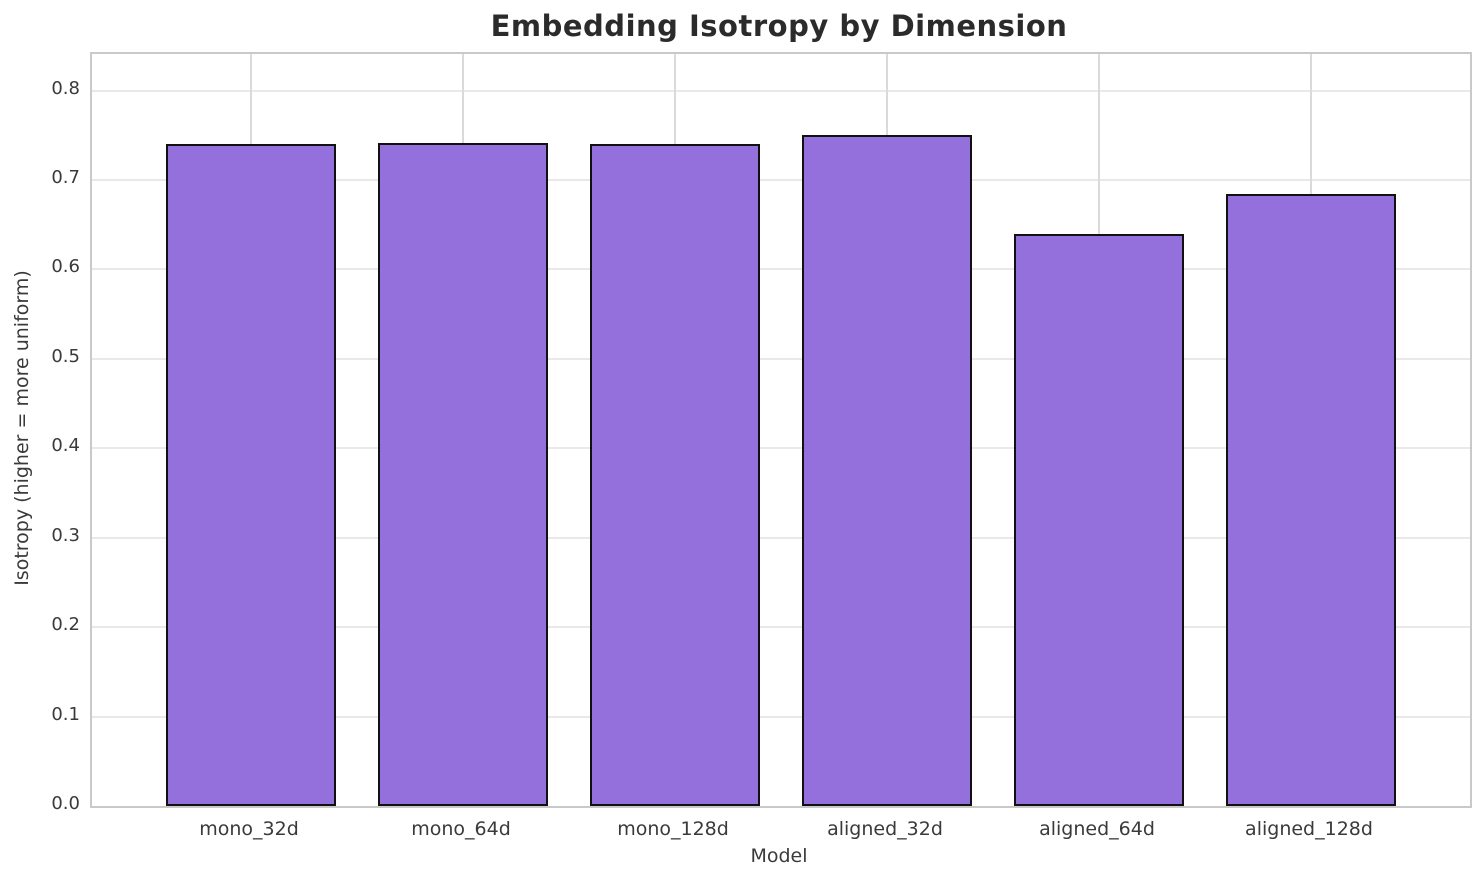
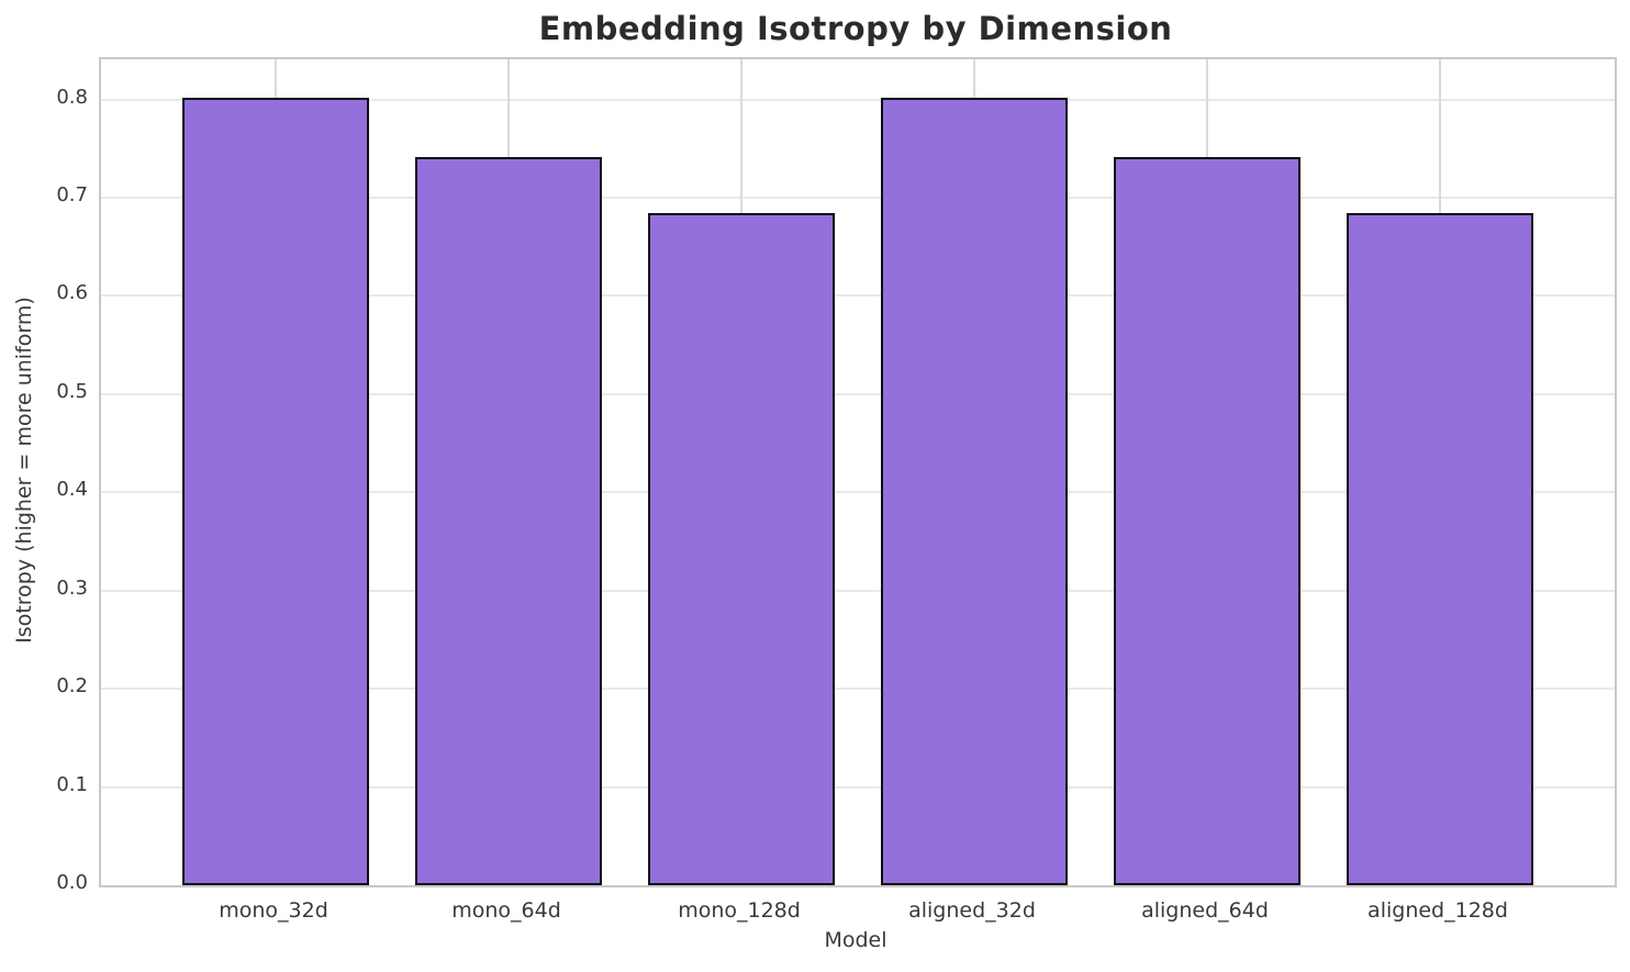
mono_32d: 0.74 -> 0.80
mono_128d: 0.74 -> 0.69
aligned_32d: 0.75 -> 0.80
aligned_64d: 0.64 -> 0.74
